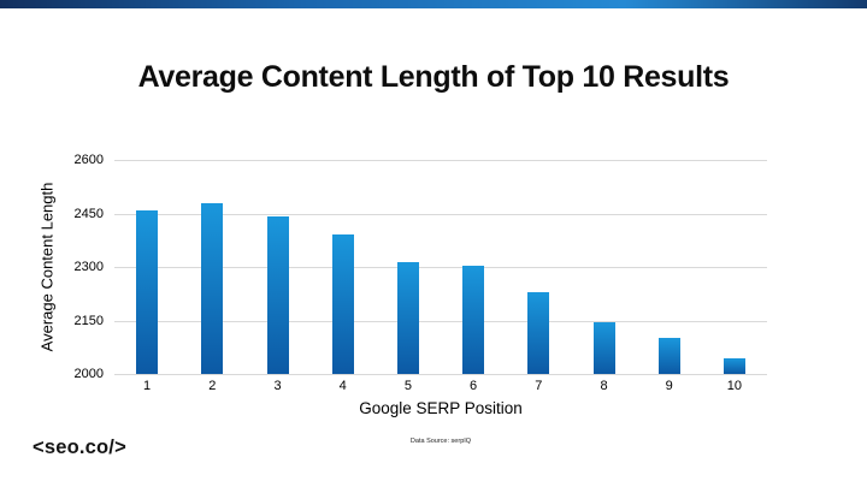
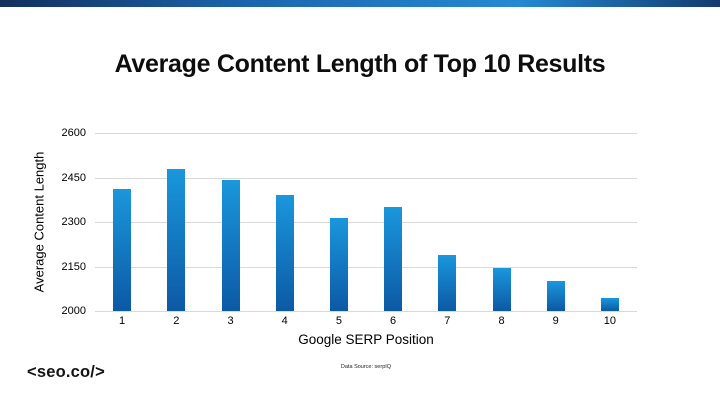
1: 2460 -> 2410
6: 2300 -> 2350
7: 2230 -> 2190
